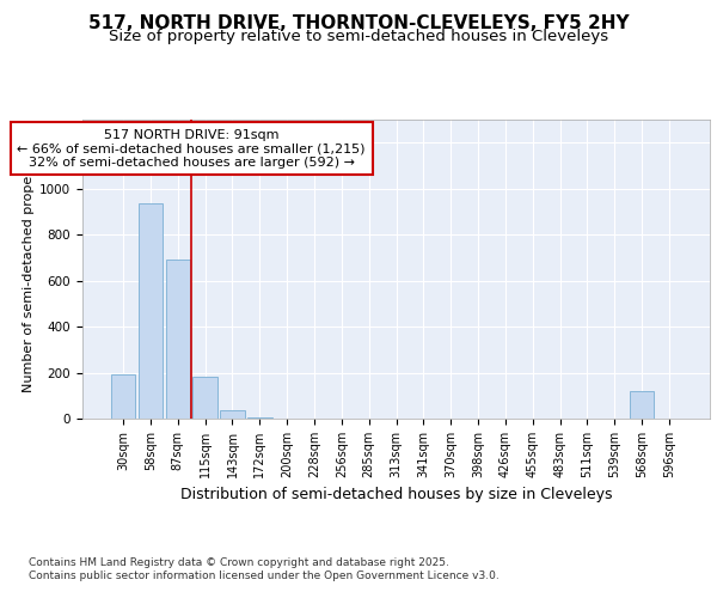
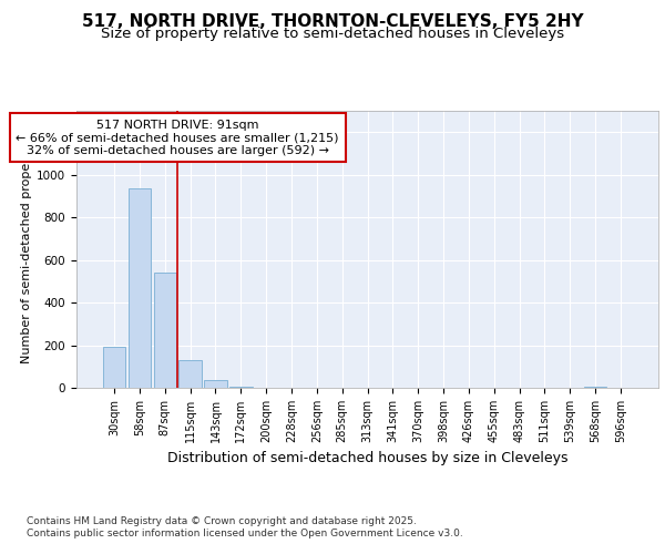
87sqm: 690 -> 540
115sqm: 180 -> 130
568sqm: 120 -> 0
